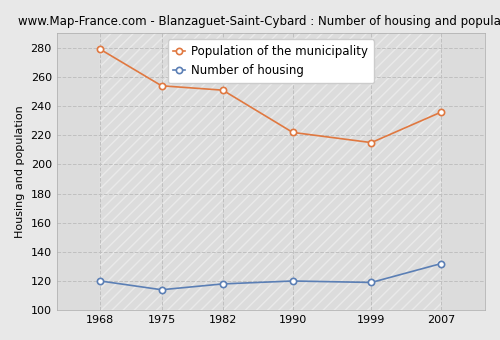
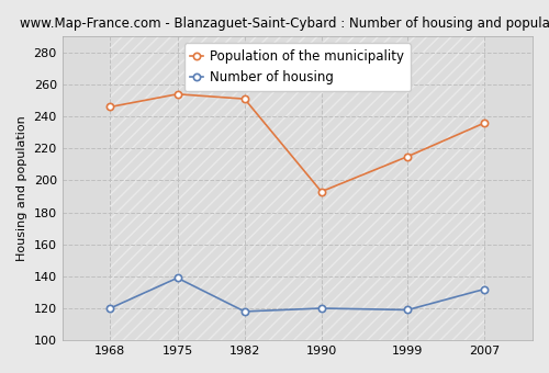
Population of the municipality/1968: 279 -> 246
Number of housing/1975: 114 -> 139
Population of the municipality/1990: 222 -> 193
